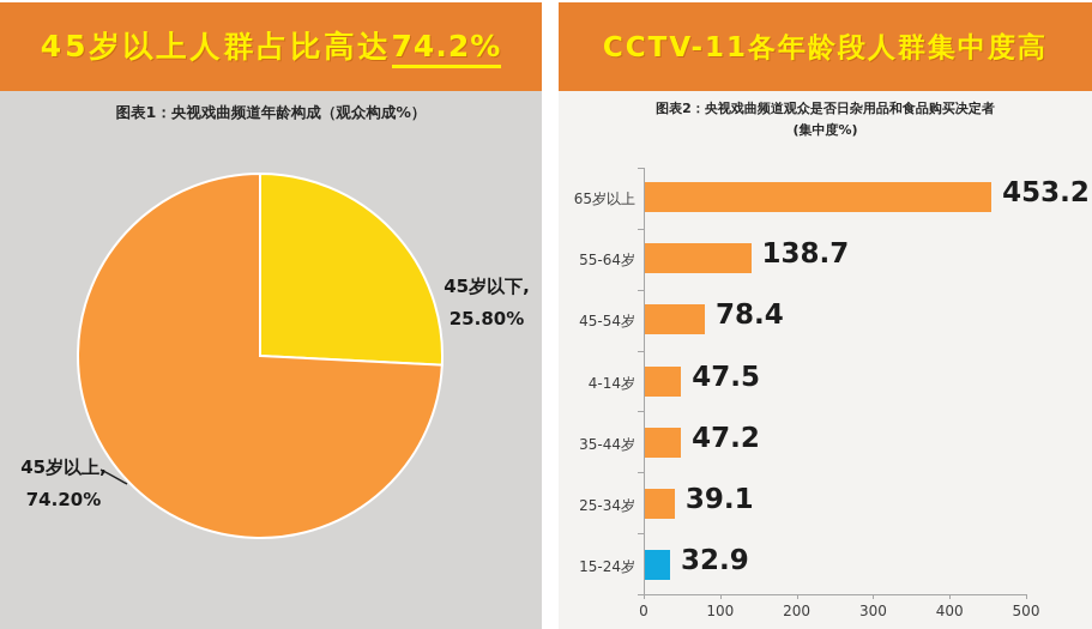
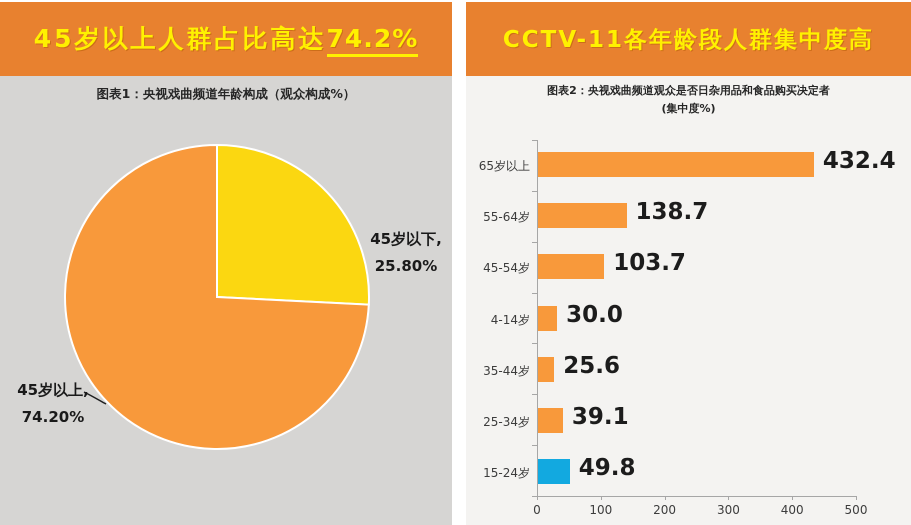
图表2：央视戏曲频道观众是否日杂用品和食品购买决定者 (集中度%)/65岁以上: 453.2 -> 432.4
图表2：央视戏曲频道观众是否日杂用品和食品购买决定者 (集中度%)/45-54岁: 78.4 -> 103.7
图表2：央视戏曲频道观众是否日杂用品和食品购买决定者 (集中度%)/4-14岁: 47.5 -> 30.0
图表2：央视戏曲频道观众是否日杂用品和食品购买决定者 (集中度%)/35-44岁: 47.2 -> 25.6
图表2：央视戏曲频道观众是否日杂用品和食品购买决定者 (集中度%)/15-24岁: 32.9 -> 49.8
